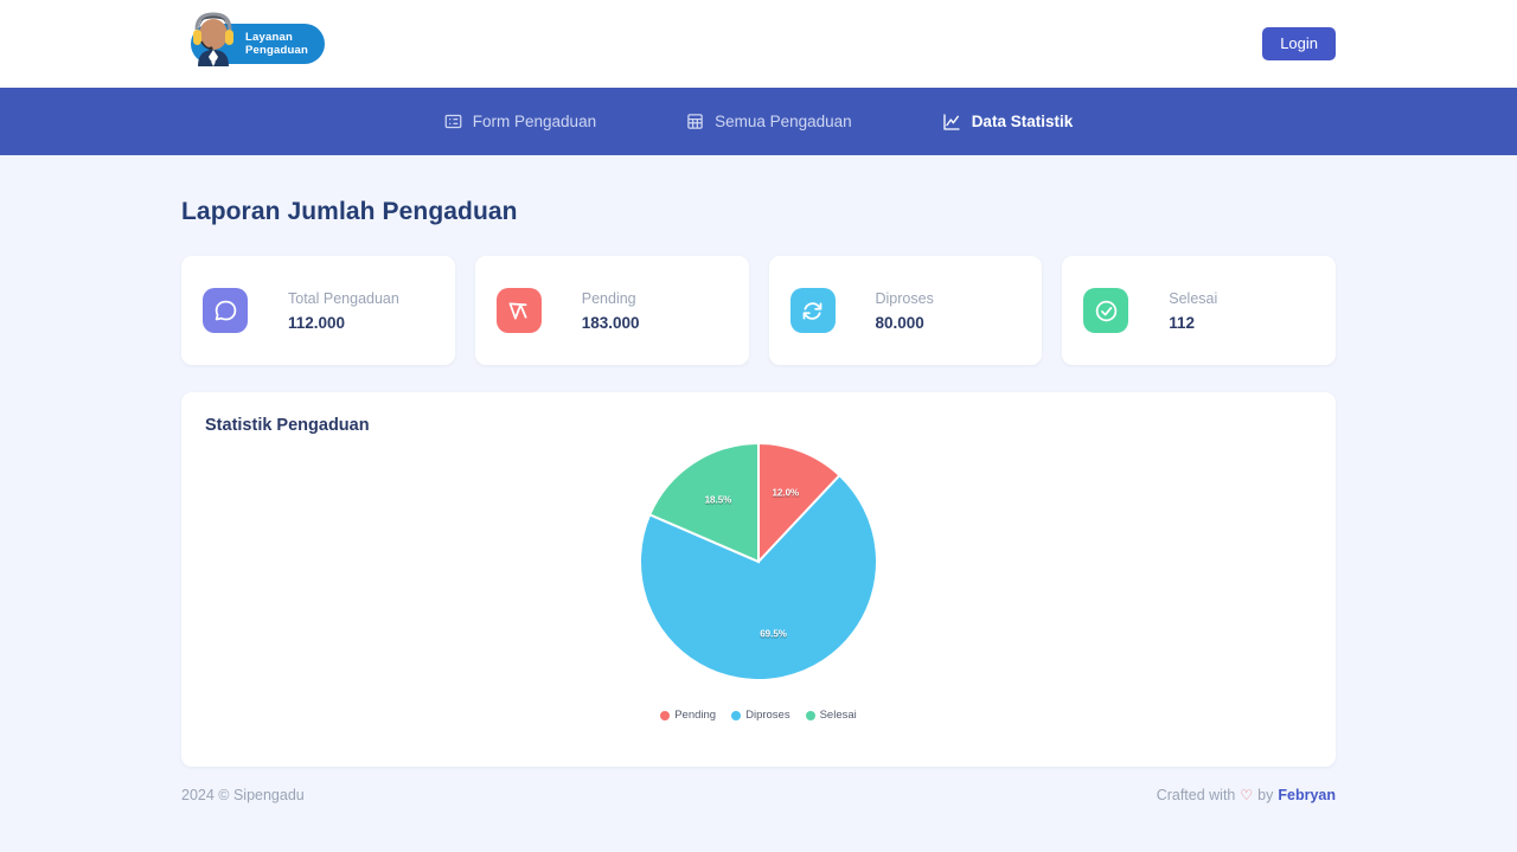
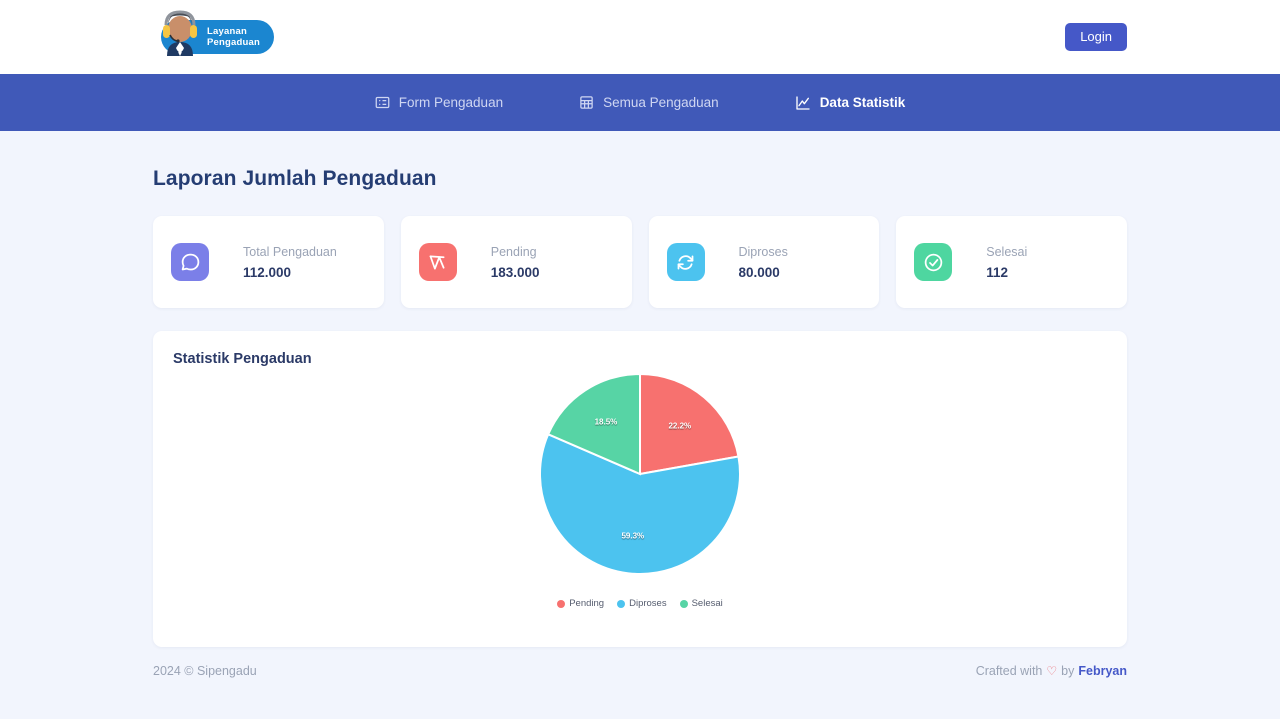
Pending: 12.0% -> 22.2%
Diproses: 69.5% -> 59.3%
